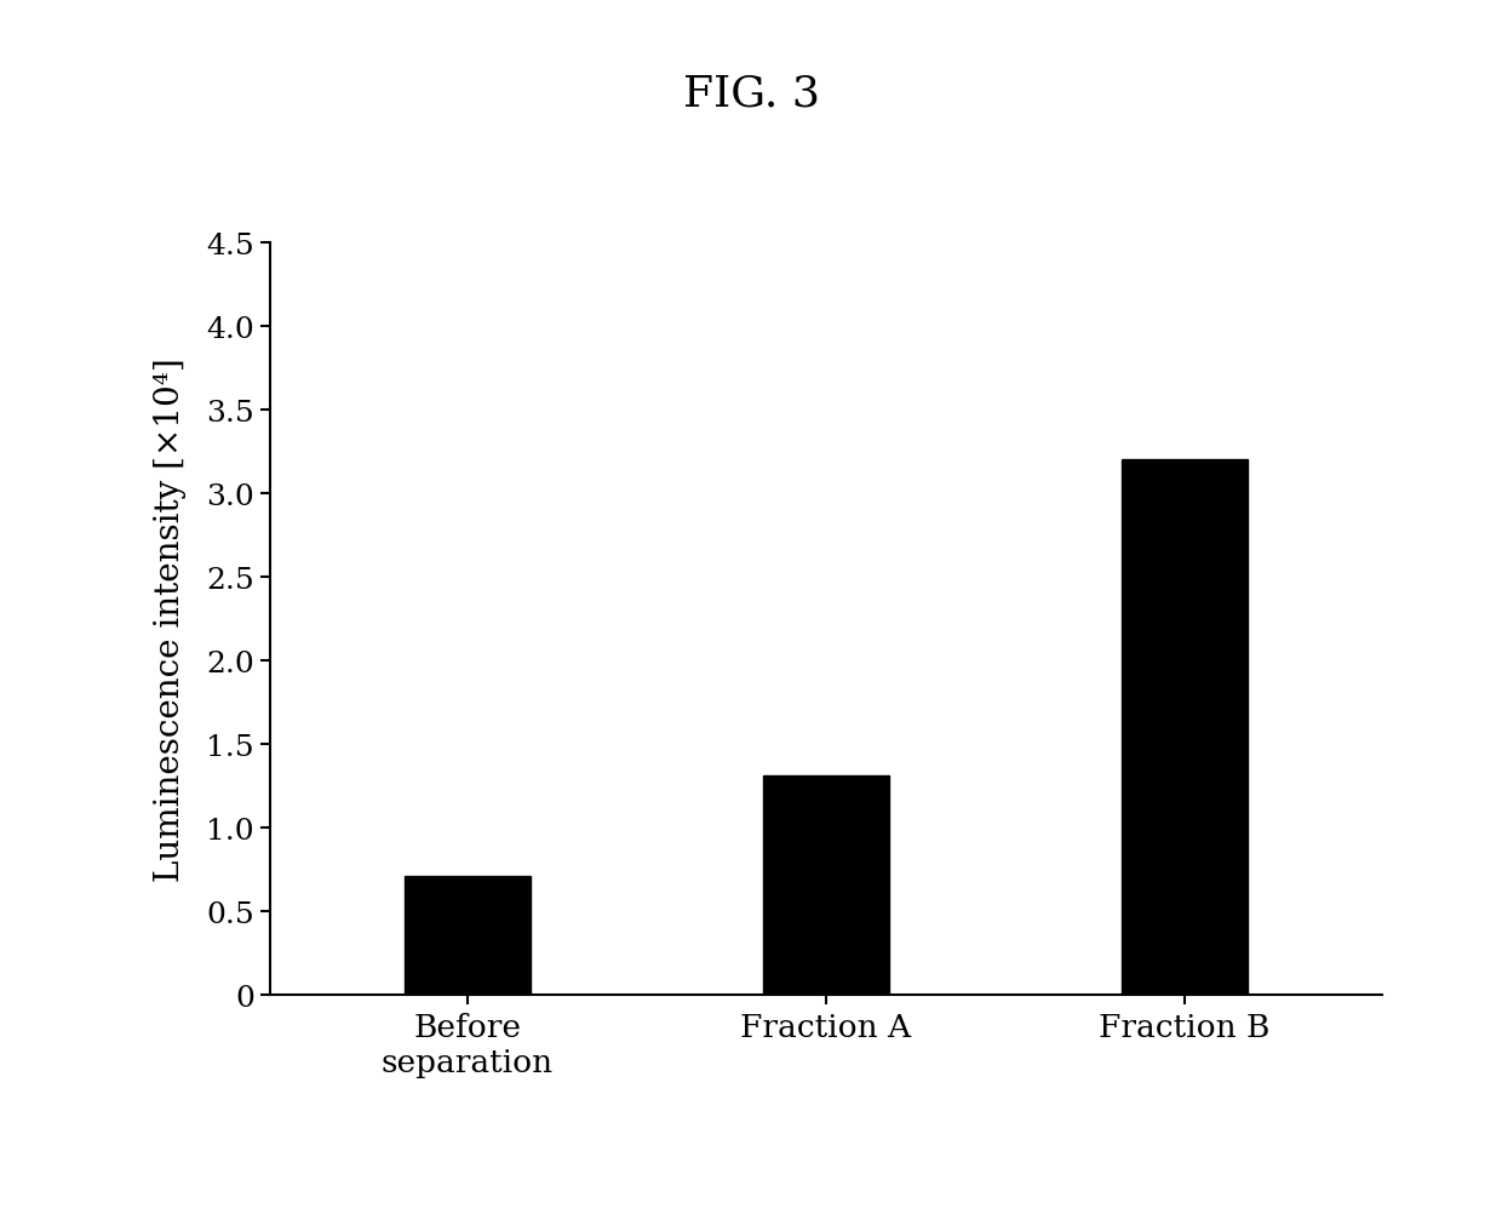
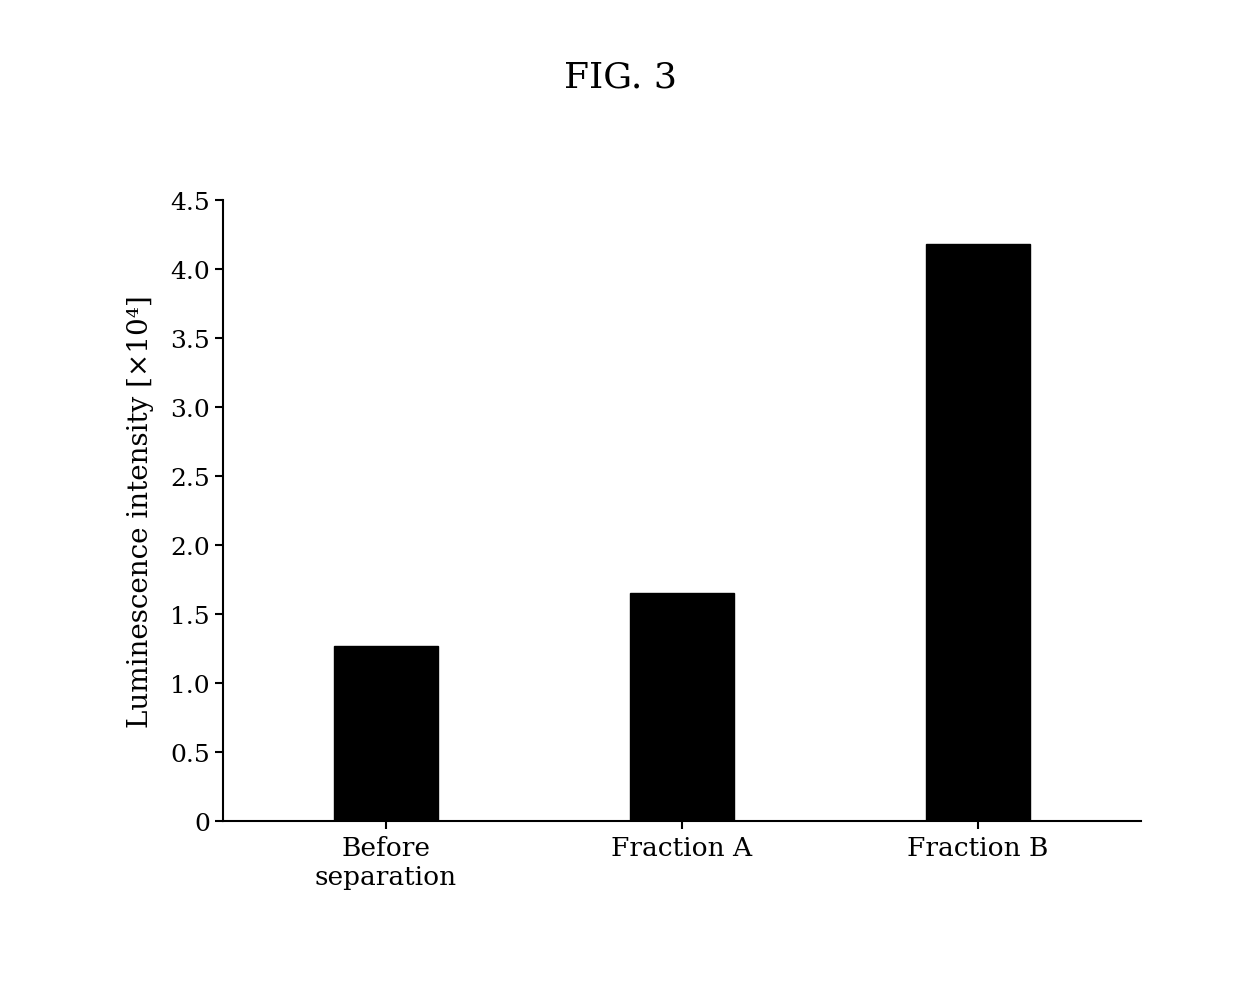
Before separation: 0.71 -> 1.27
Fraction A: 1.31 -> 1.65
Fraction B: 3.20 -> 4.18
